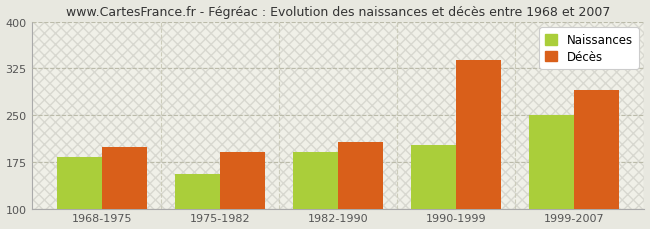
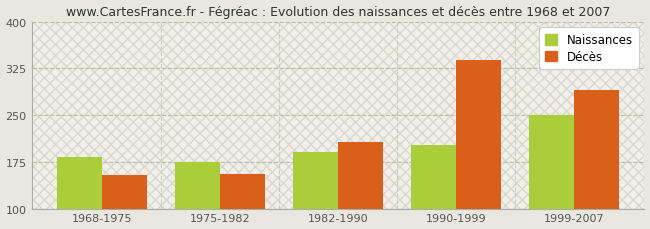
Décès/1968-1975: 198 -> 154
Naissances/1975-1982: 155 -> 174
Décès/1975-1982: 190 -> 156
